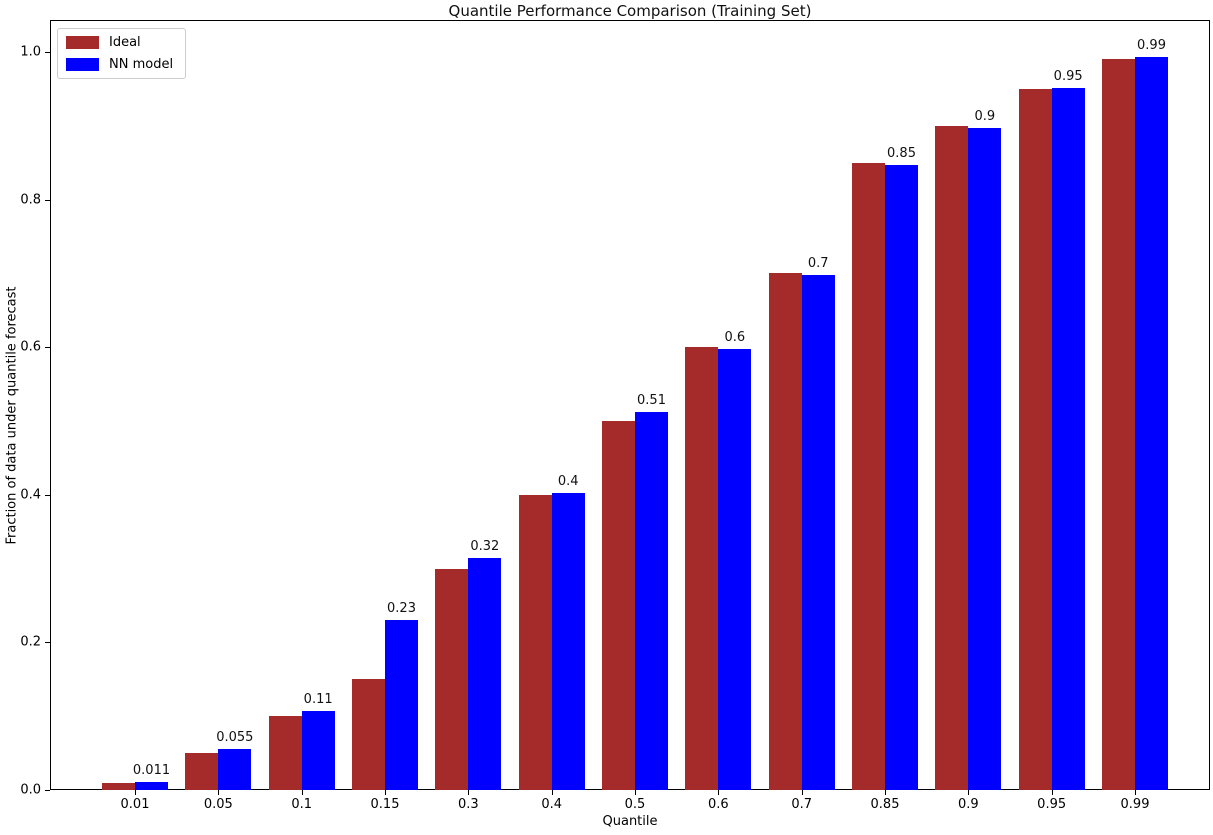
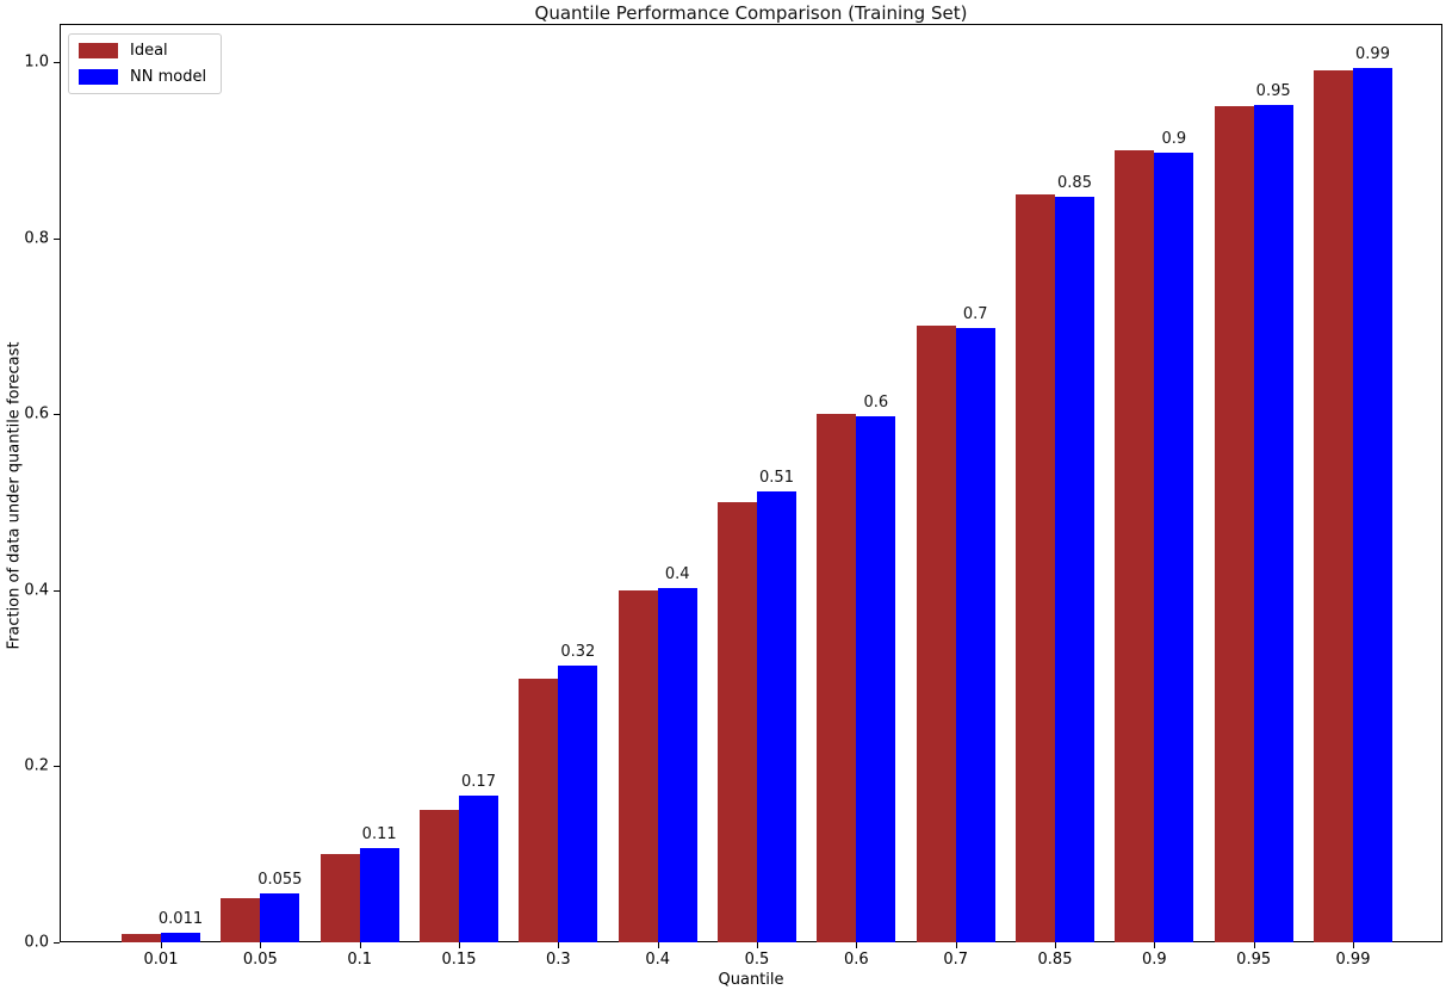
NN model/0.15: 0.23 -> 0.17
